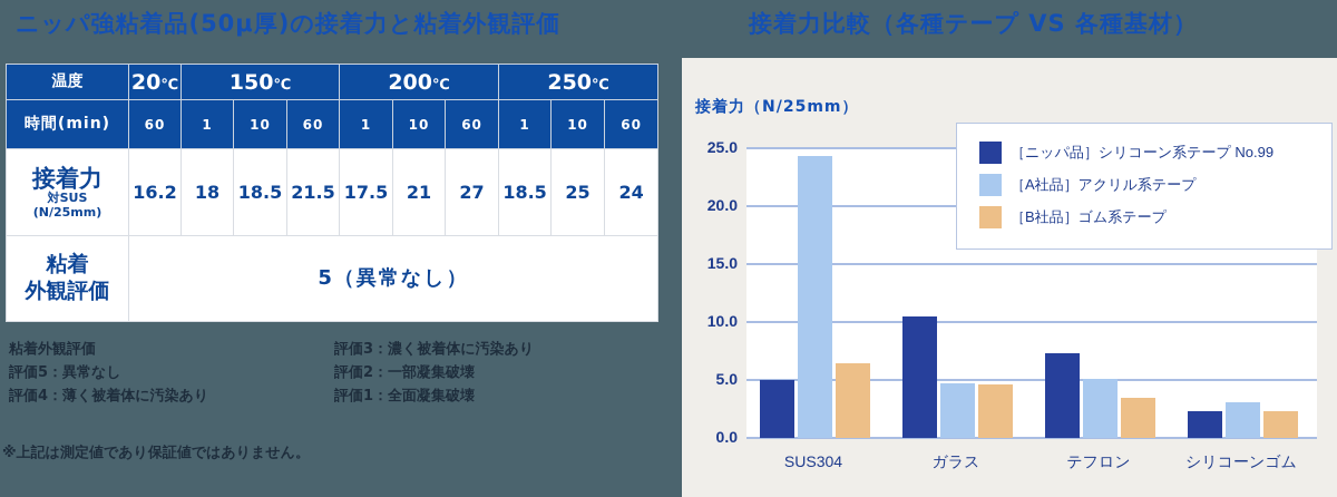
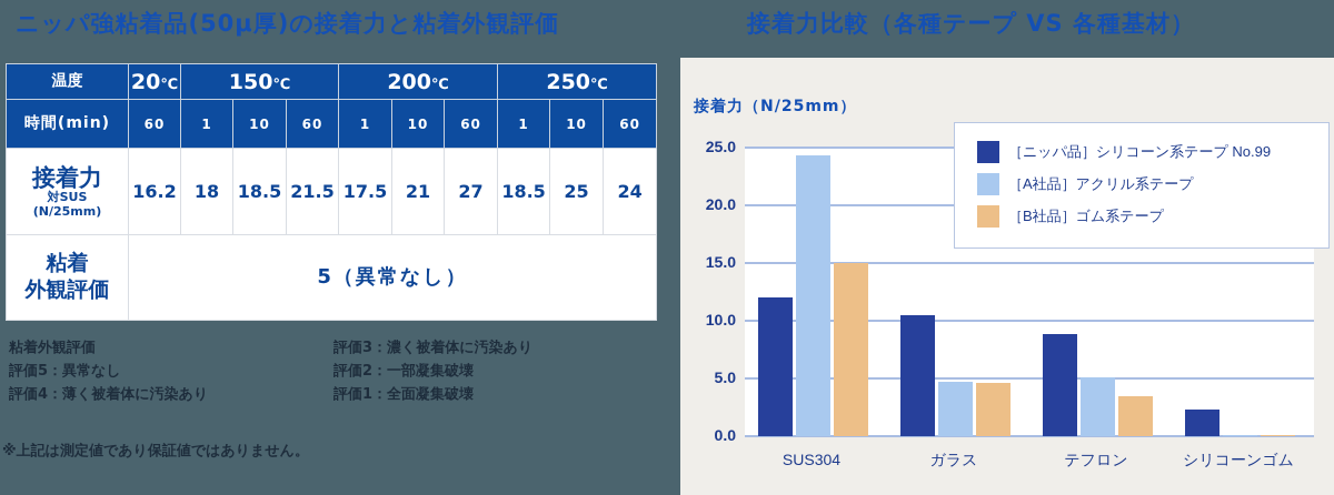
［ニッパ品］シリコーン系テープ No.99/SUS304: 5.0 -> 12.0
［B社品］ゴム系テープ/SUS304: 6.4 -> 15.0
［ニッパ品］シリコーン系テープ No.99/テフロン: 7.3 -> 8.8
［A社品］アクリル系テープ/シリコーンゴム: 3.1 -> 0.1
［B社品］ゴム系テープ/シリコーンゴム: 2.3 -> 0.1
